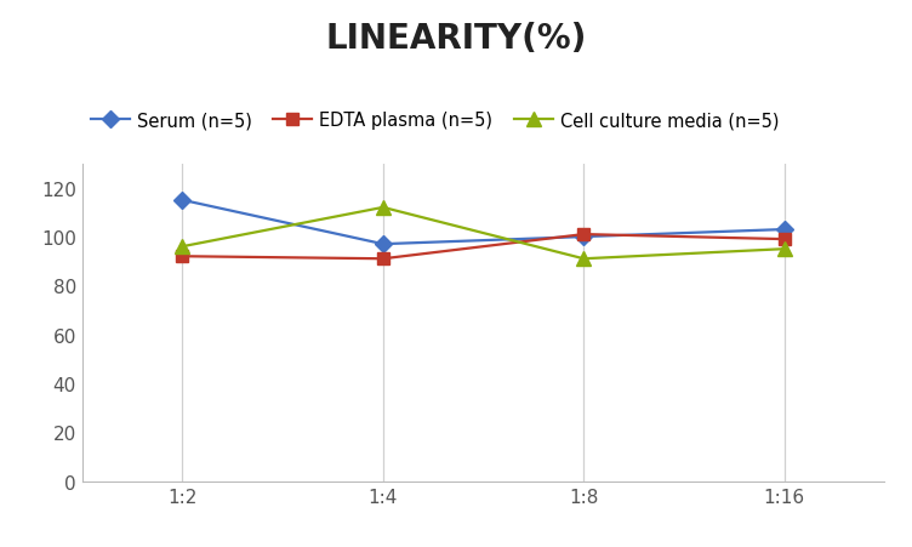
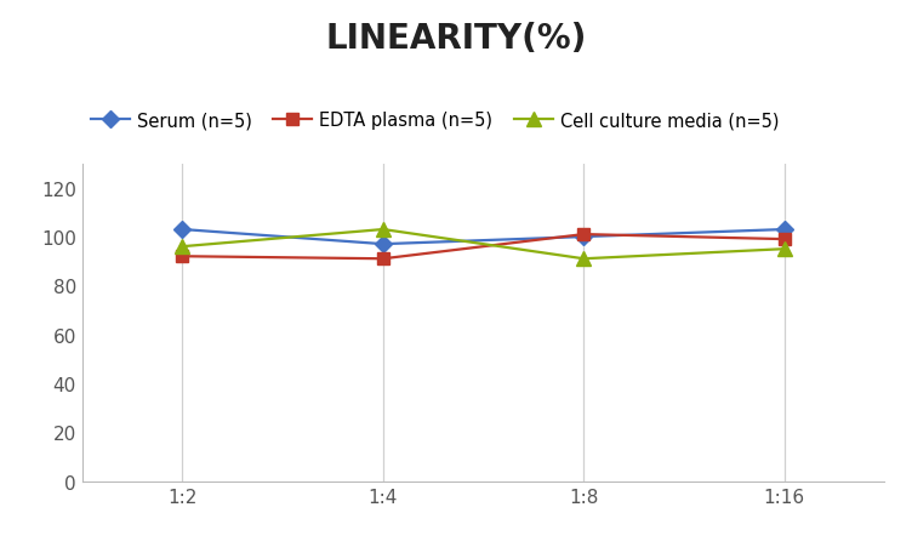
Serum (n=5)/1:2: 115 -> 103
Cell culture media (n=5)/1:4: 112 -> 103
